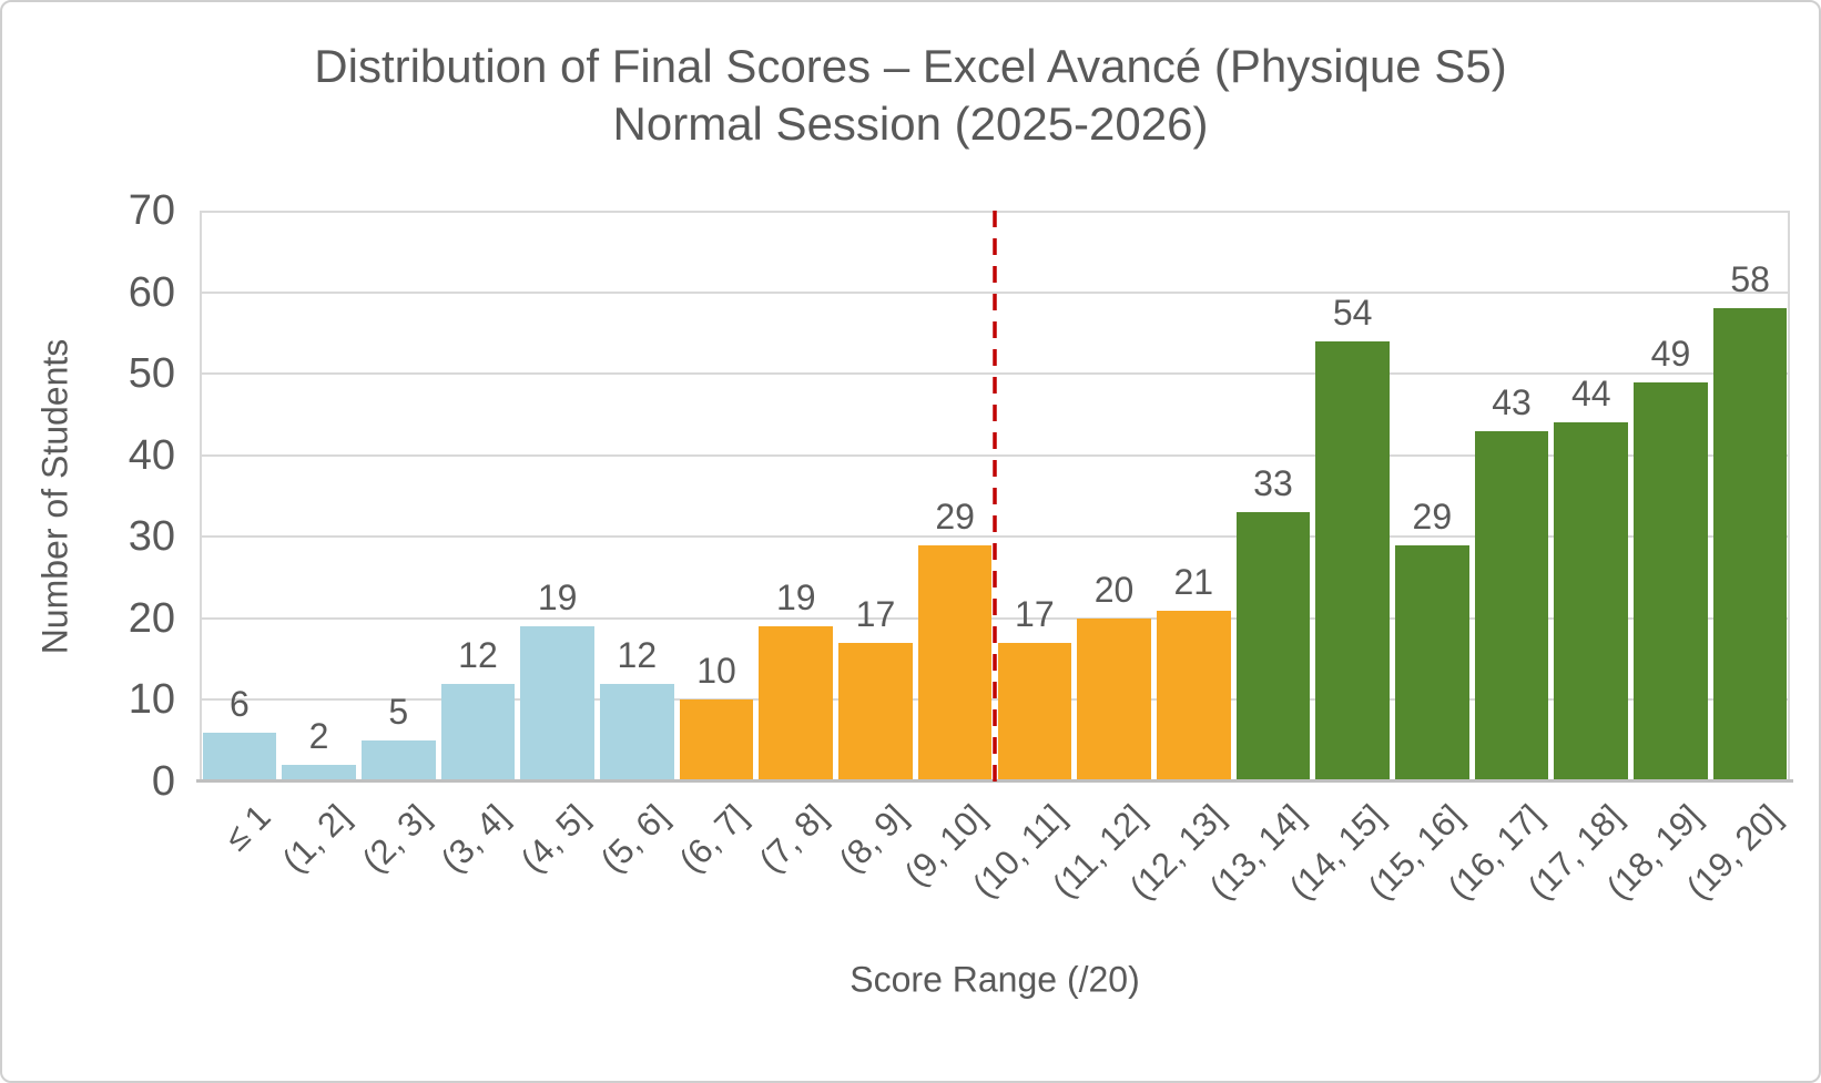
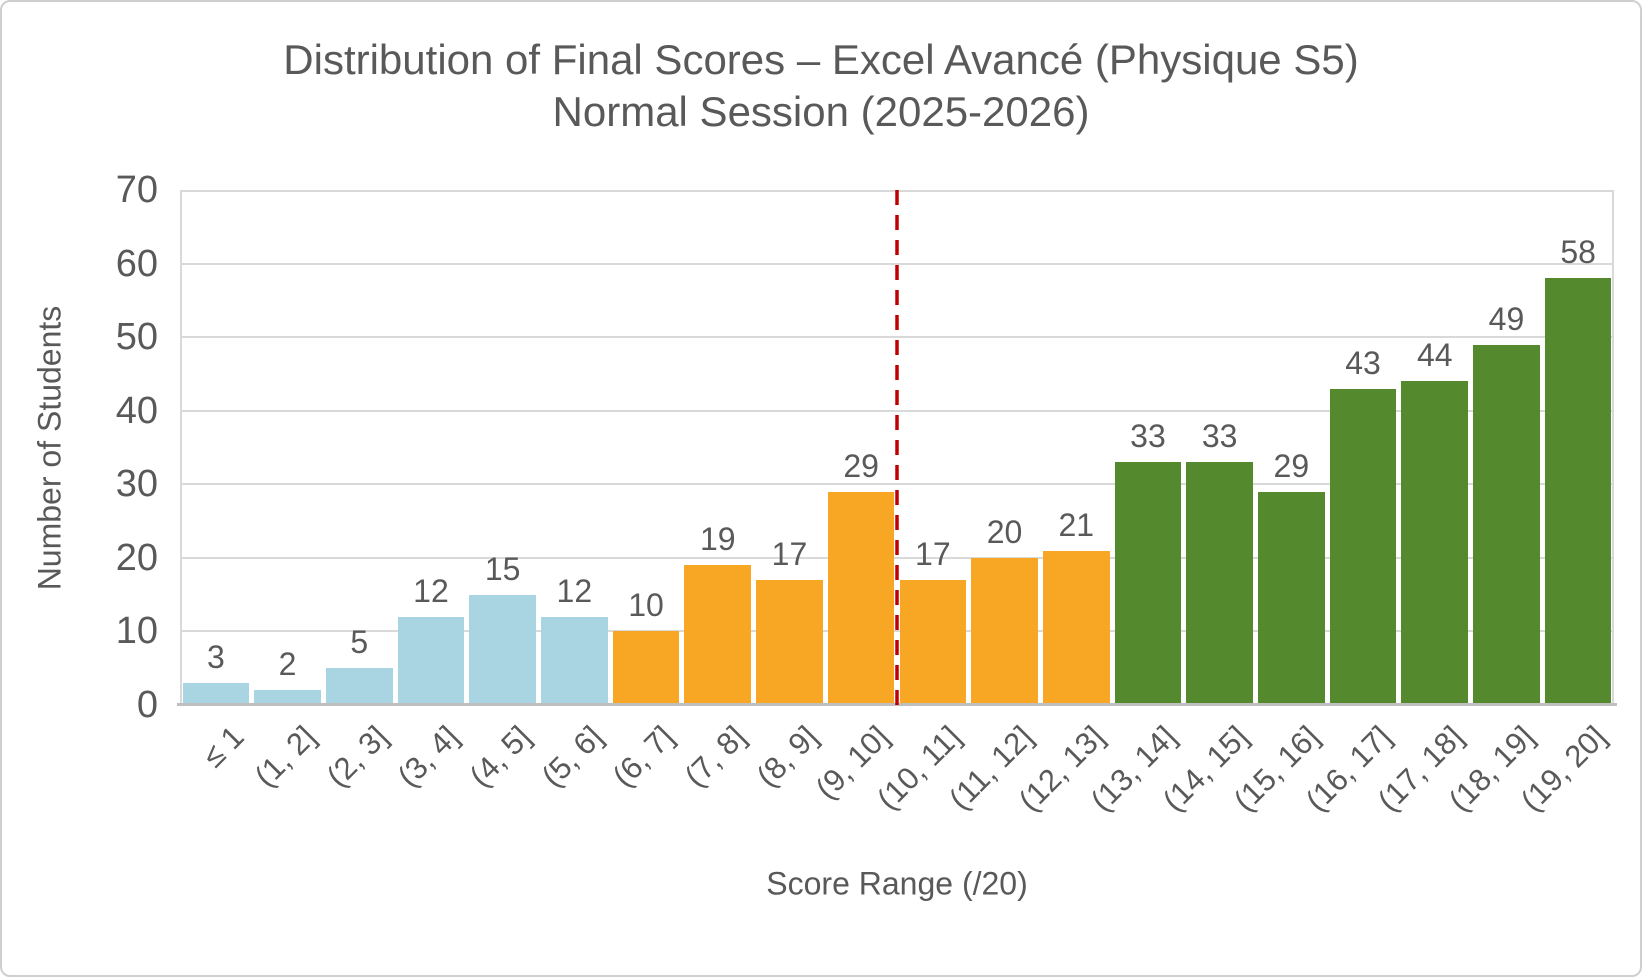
≤ 1: 6 -> 3
(4, 5]: 19 -> 15
(14, 15]: 54 -> 33
